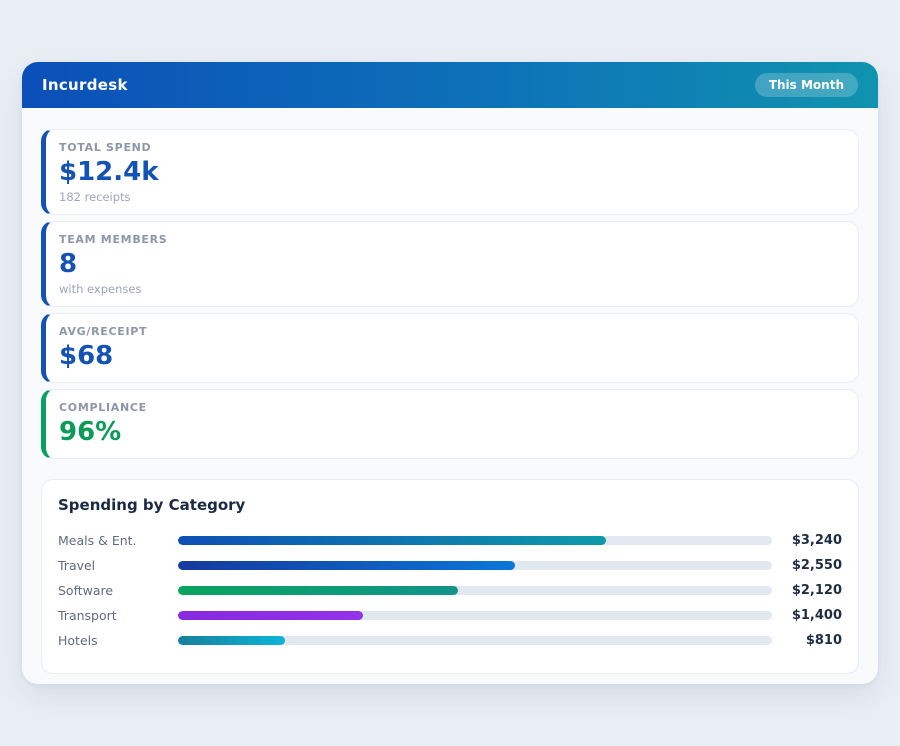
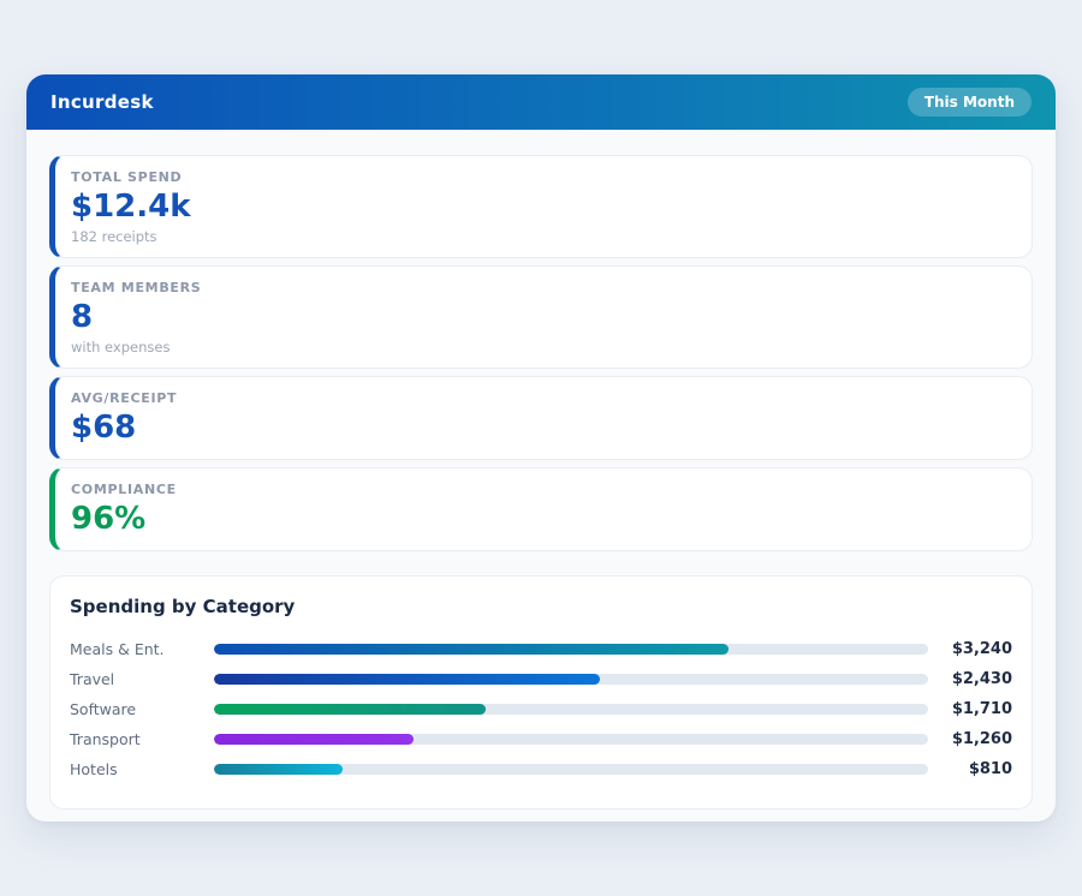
Travel: $2,550 -> $2,430
Software: $2,120 -> $1,710
Transport: $1,400 -> $1,260
